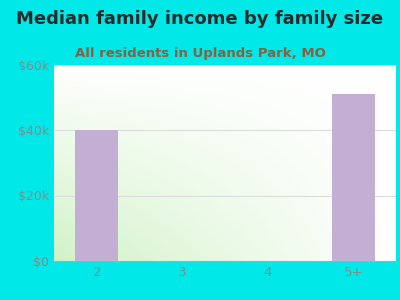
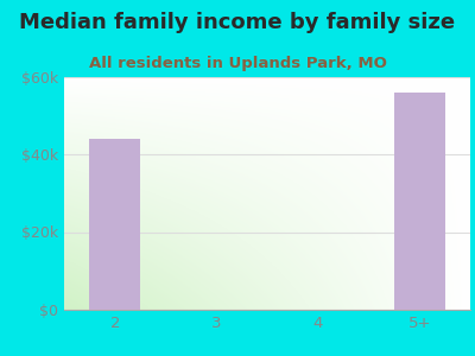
2: $40k -> $44k
5+: $51k -> $56k
